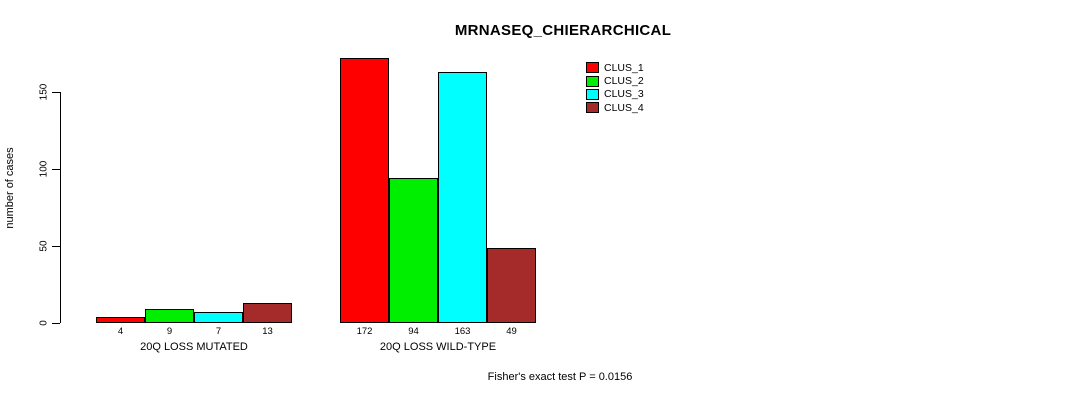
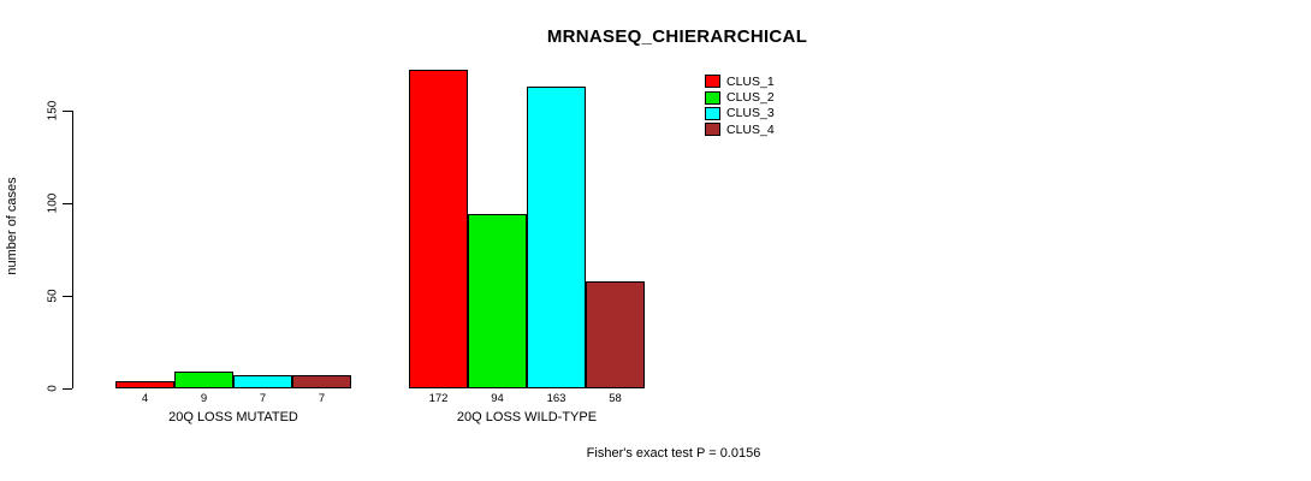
CLUS_4/20Q LOSS MUTATED: 13 -> 7
CLUS_4/20Q LOSS WILD-TYPE: 49 -> 58
